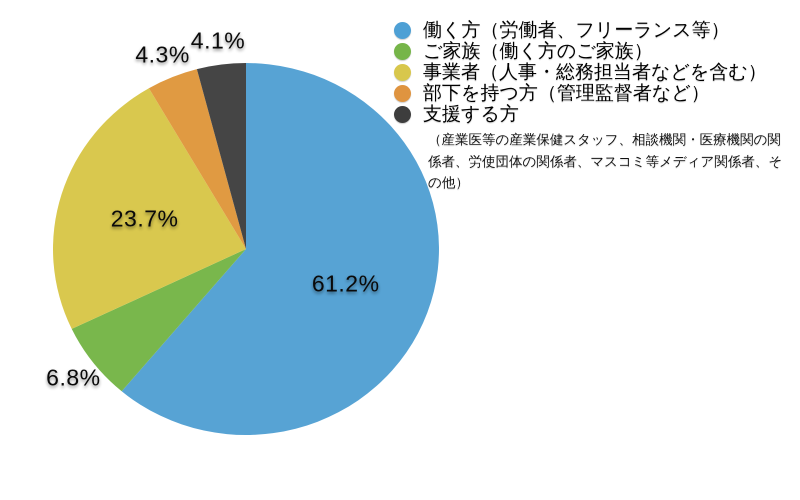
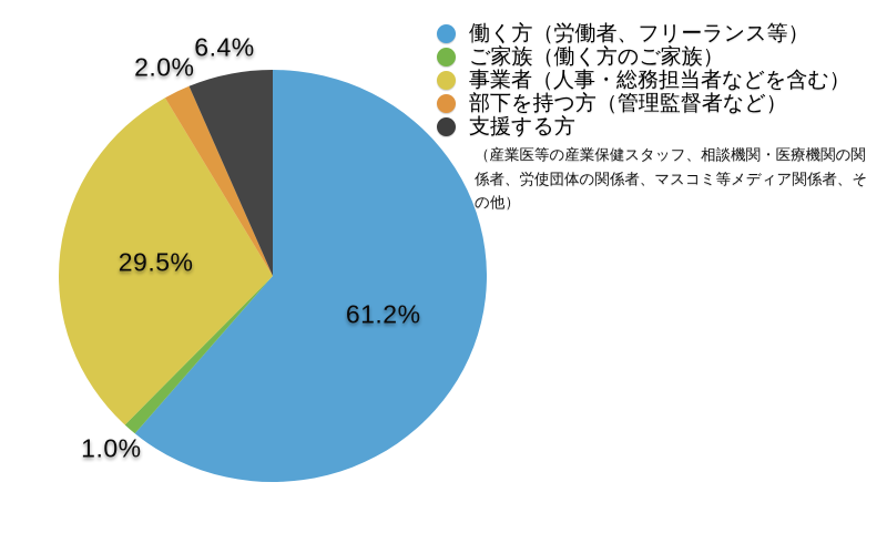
ご家族（働く方のご家族）: 6.8% -> 1.0%
事業者（人事・総務担当者などを含む）: 23.7% -> 29.5%
部下を持つ方（管理監督者など）: 4.3% -> 2.0%
支援する方: 4.1% -> 6.4%
